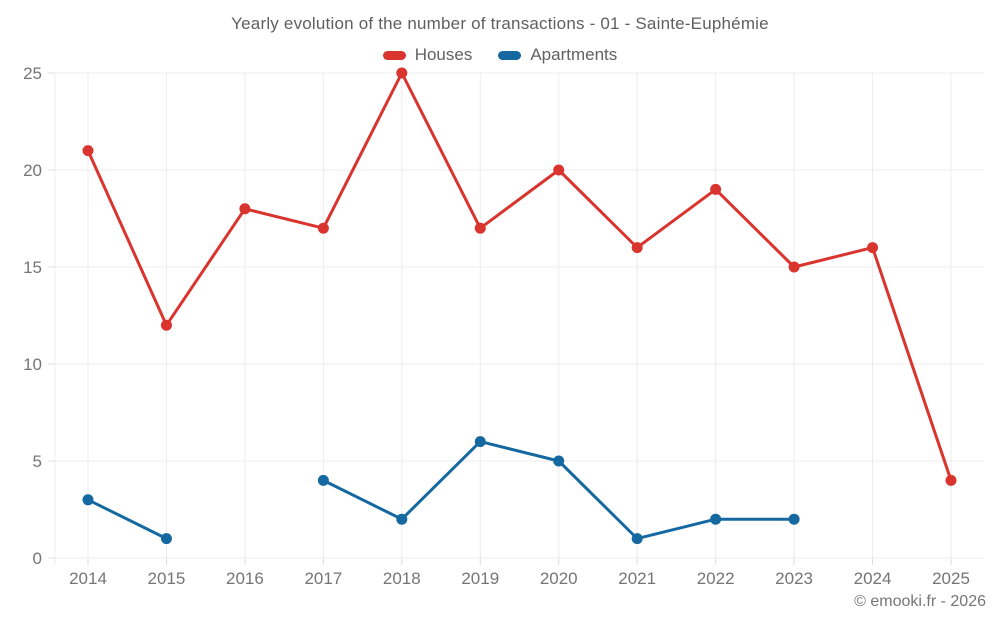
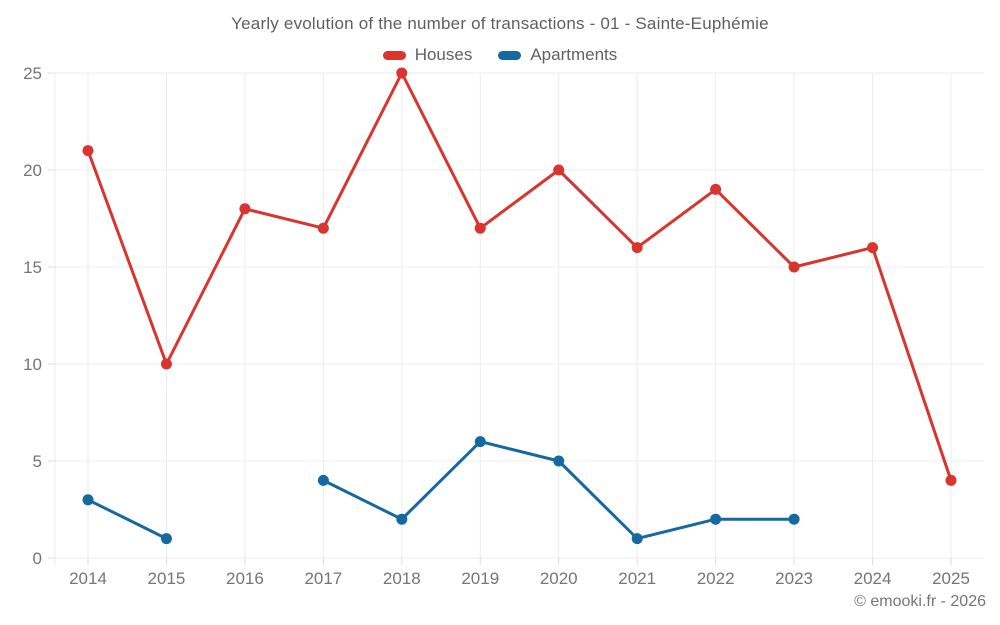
Houses/2015: 12 -> 10
